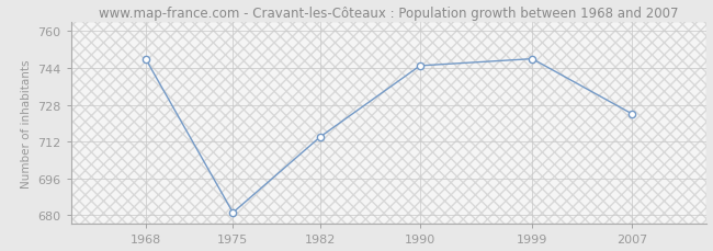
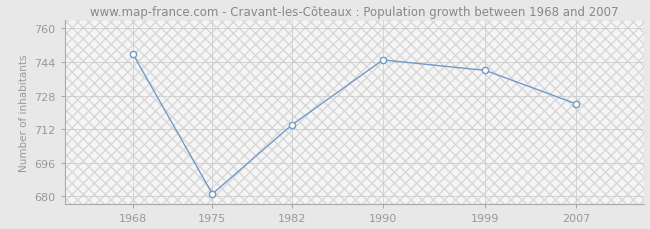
1999: 748 -> 740
